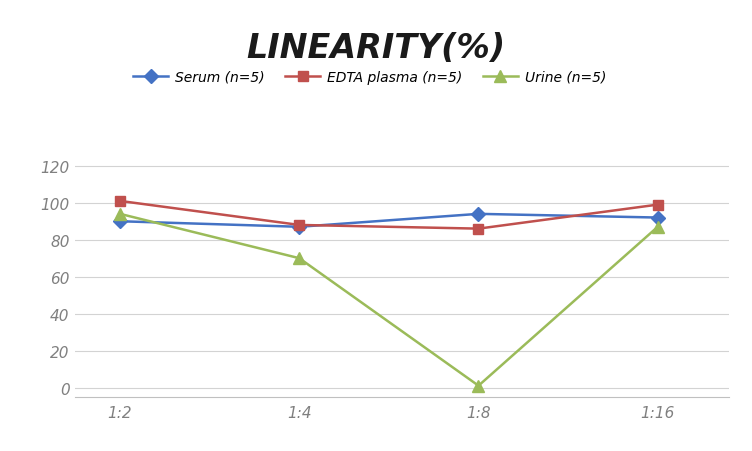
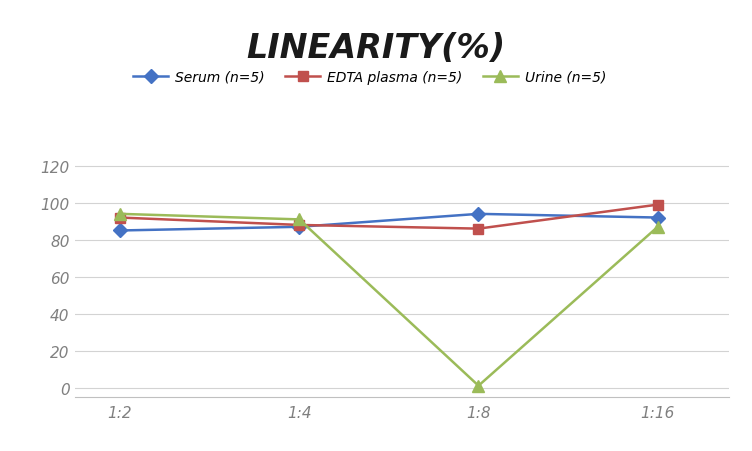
Serum (n=5)/1:2: 90 -> 85
EDTA plasma (n=5)/1:2: 101 -> 92
Urine (n=5)/1:4: 70 -> 91
